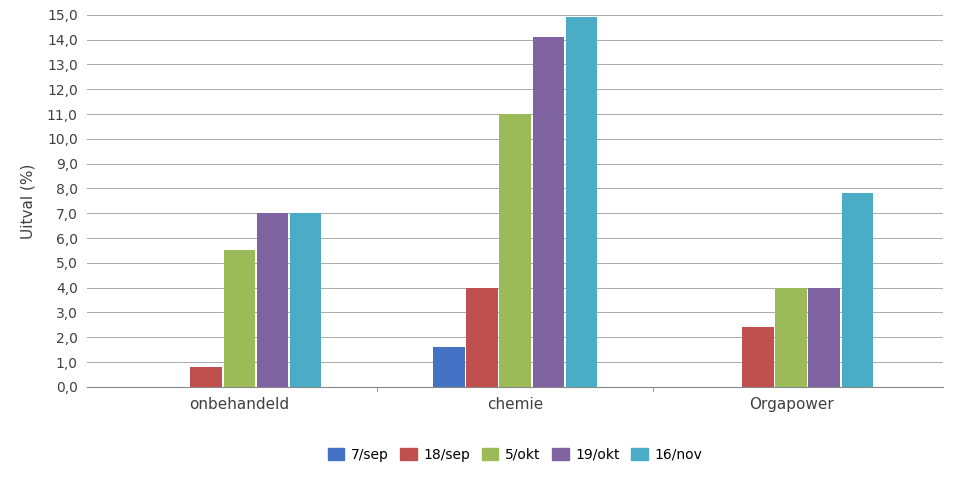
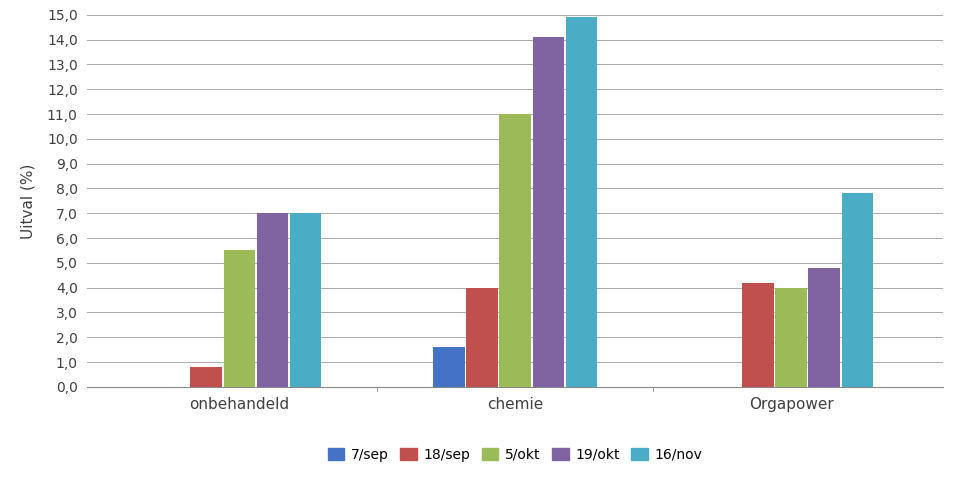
18/sep/Orgapower: 2,4 -> 4,2
19/okt/Orgapower: 4,0 -> 4,8
